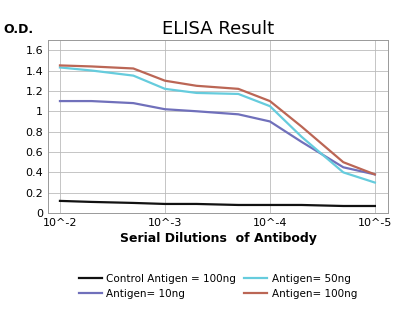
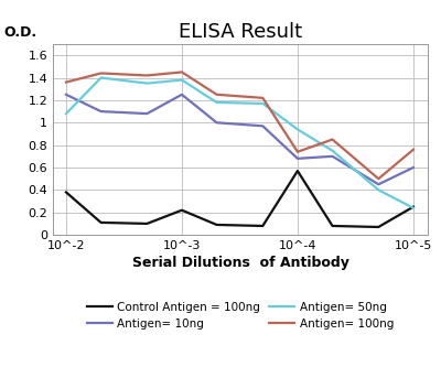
Control Antigen = 100ng/10^-2: 0.12 -> 0.38
Antigen= 10ng/10^-2: 1.10 -> 1.25
Antigen= 50ng/10^-2: 1.43 -> 1.08
Antigen= 100ng/10^-2: 1.45 -> 1.36
Control Antigen = 100ng/10^-3: 0.09 -> 0.22
Antigen= 10ng/10^-3: 1.02 -> 1.25
Antigen= 50ng/10^-3: 1.22 -> 1.38
Antigen= 100ng/10^-3: 1.30 -> 1.45
Control Antigen = 100ng/10^-4: 0.08 -> 0.57
Antigen= 10ng/10^-4: 0.90 -> 0.68
Antigen= 50ng/10^-4: 1.05 -> 0.94
Antigen= 100ng/10^-4: 1.10 -> 0.74
Control Antigen = 100ng/10^-5: 0.07 -> 0.25
Antigen= 10ng/10^-5: 0.38 -> 0.60
Antigen= 50ng/10^-5: 0.30 -> 0.24
Antigen= 100ng/10^-5: 0.38 -> 0.76
